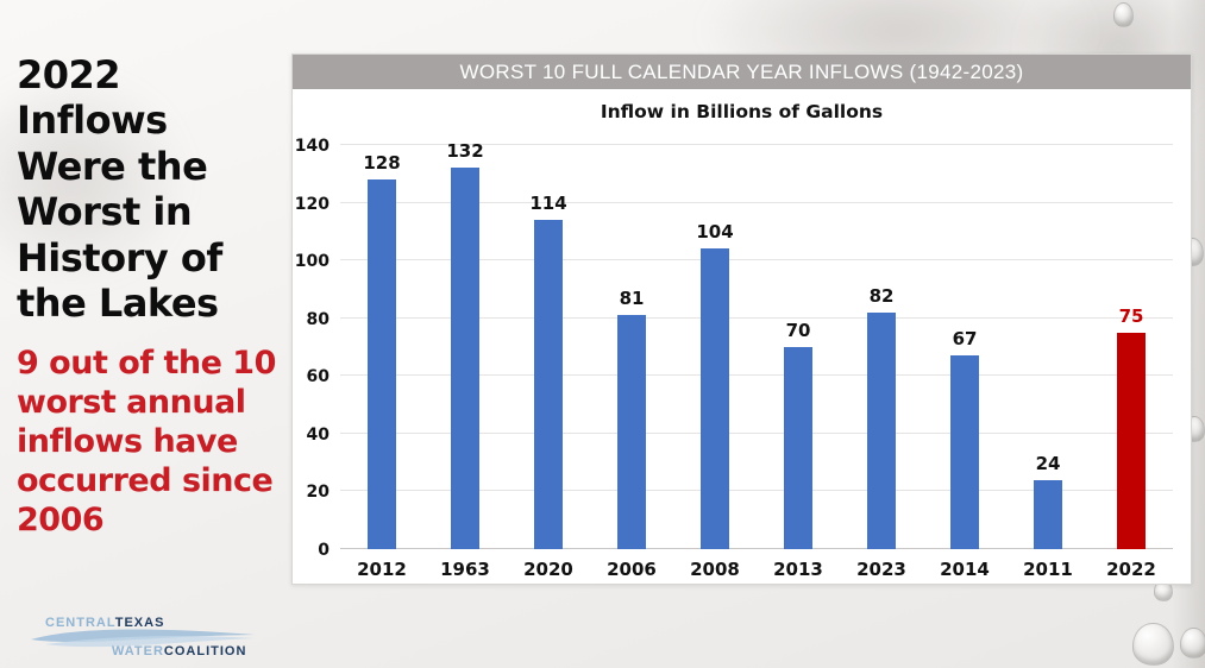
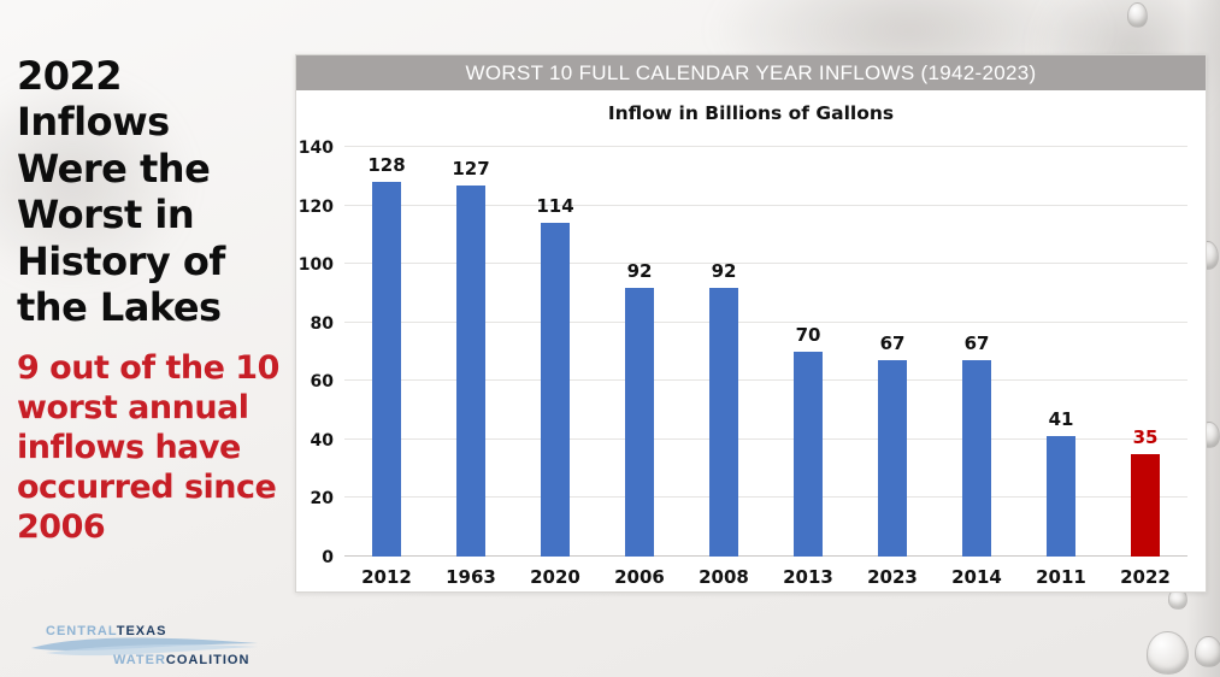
1963: 132 -> 127
2006: 81 -> 92
2008: 104 -> 92
2023: 82 -> 67
2011: 24 -> 41
2022: 75 -> 35
